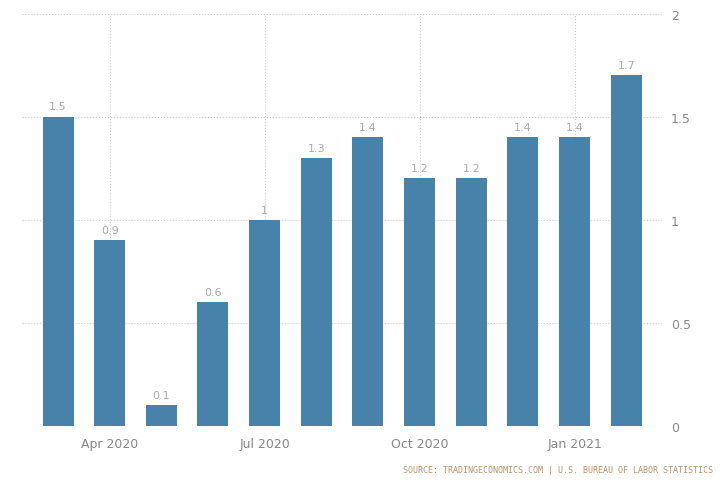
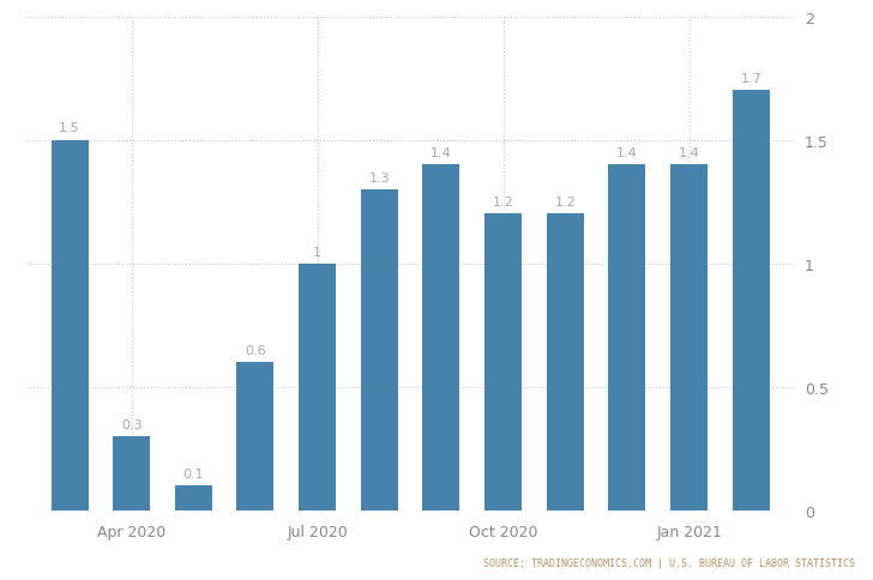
Apr 2020: 0.9 -> 0.3
